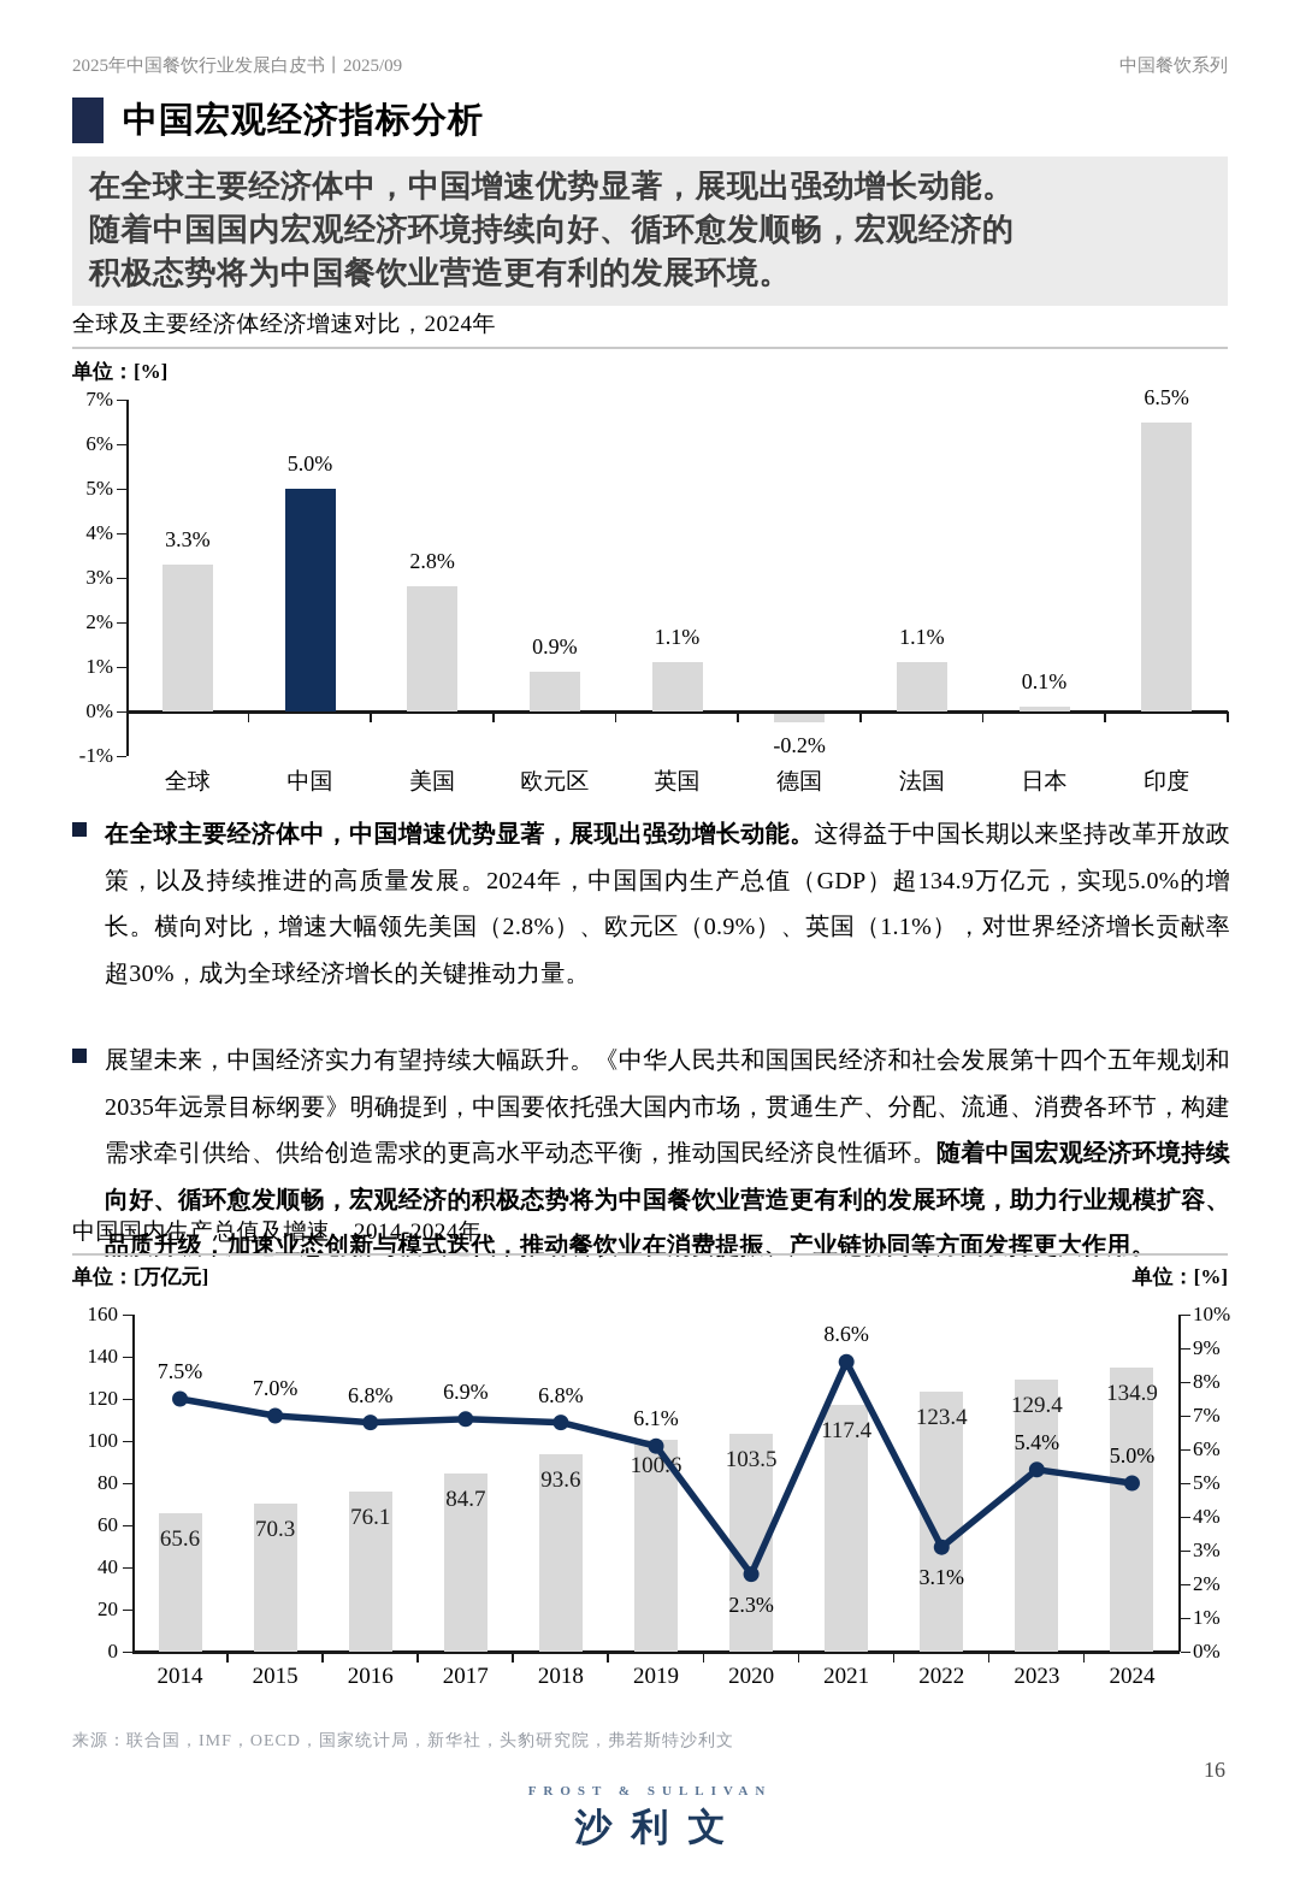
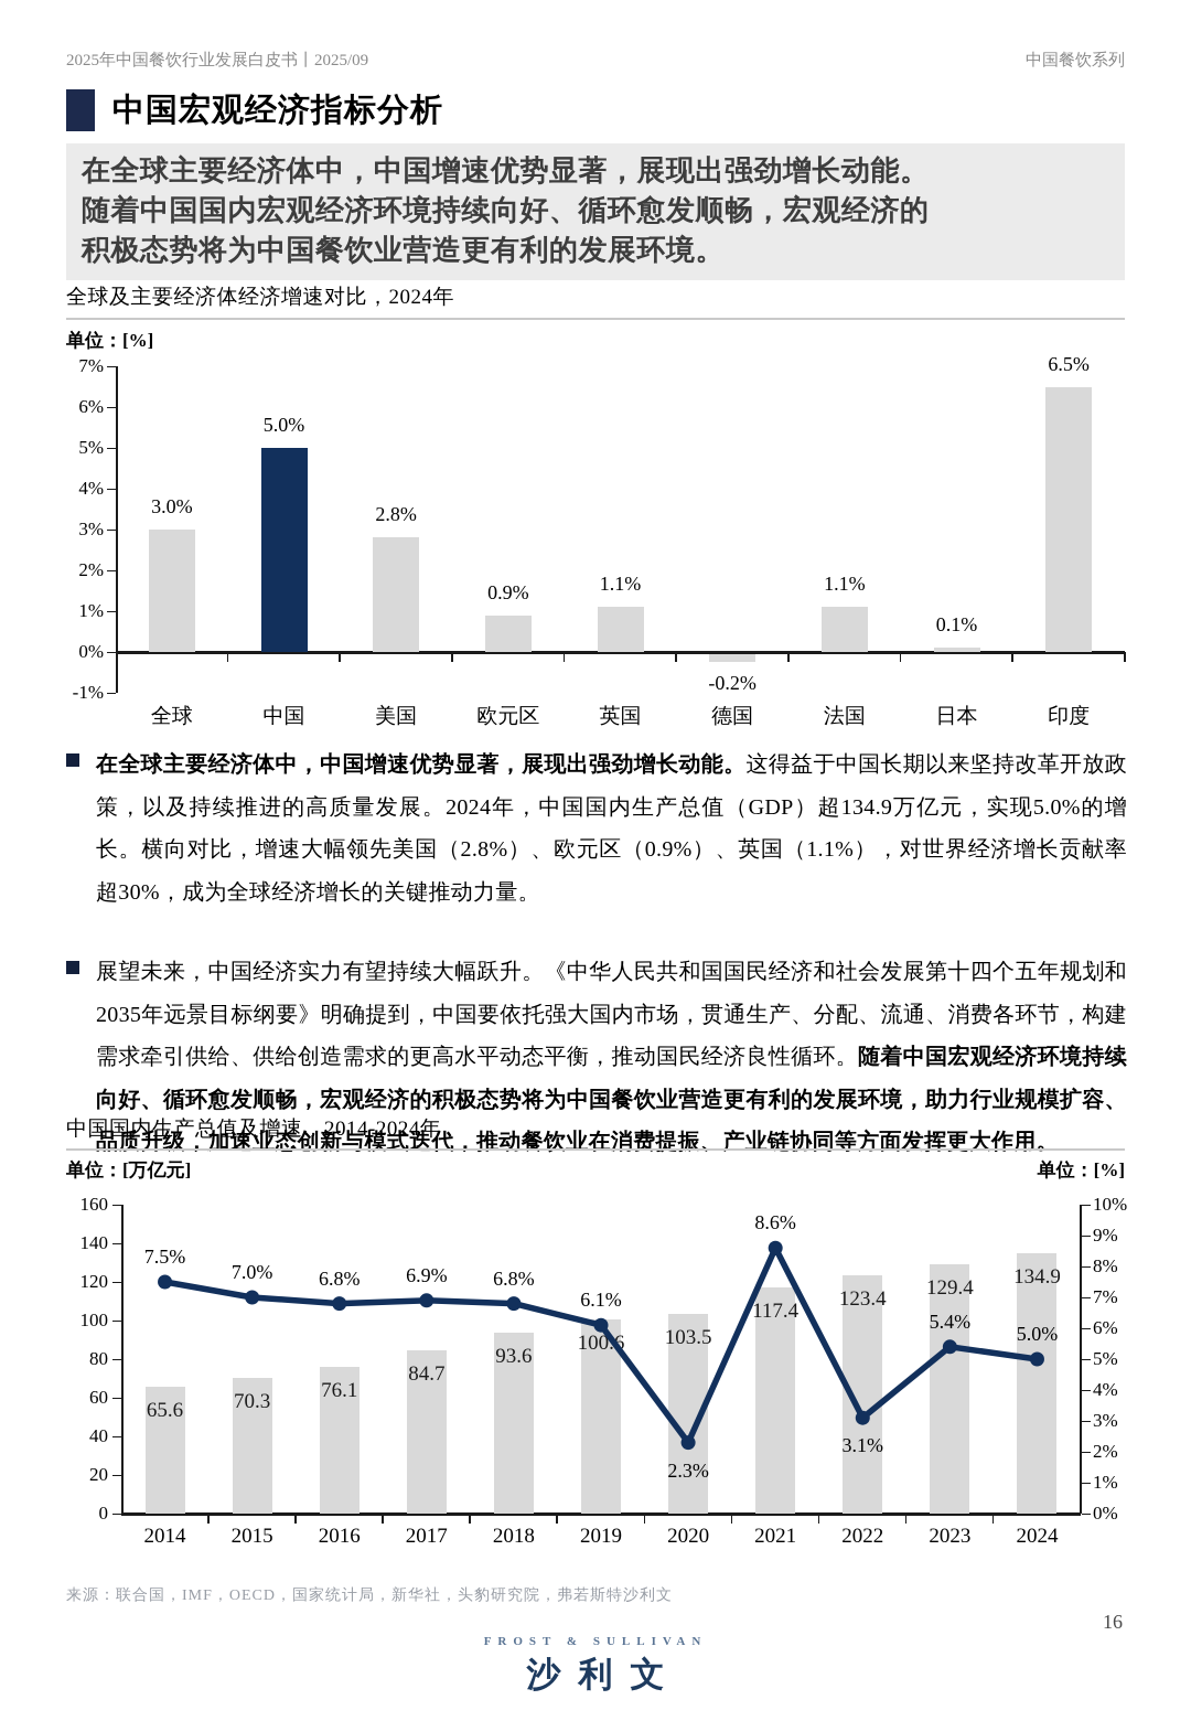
全球及主要经济体经济增速对比，2024年/全球: 3.3% -> 3.0%
